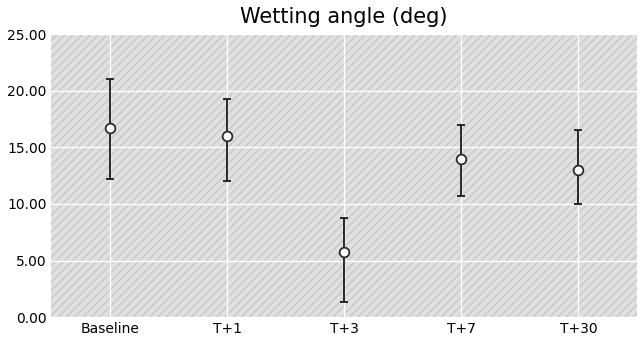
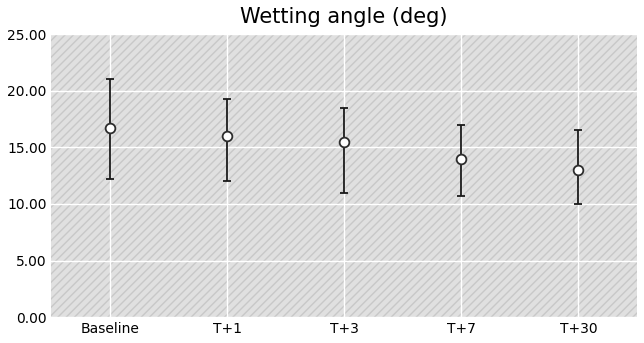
T+3: 5.8 -> 15.5
